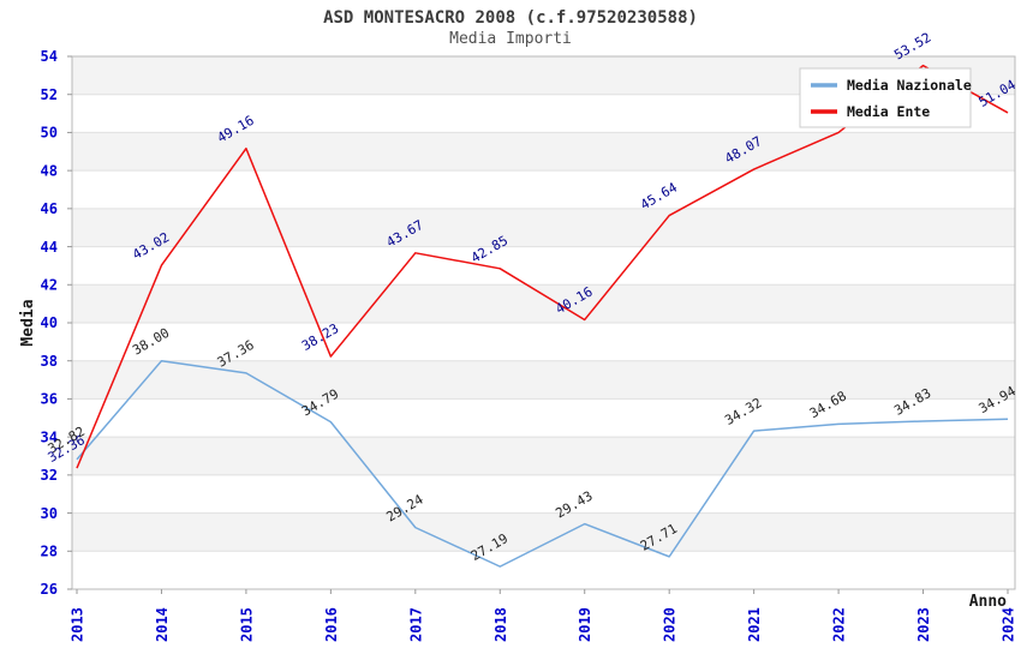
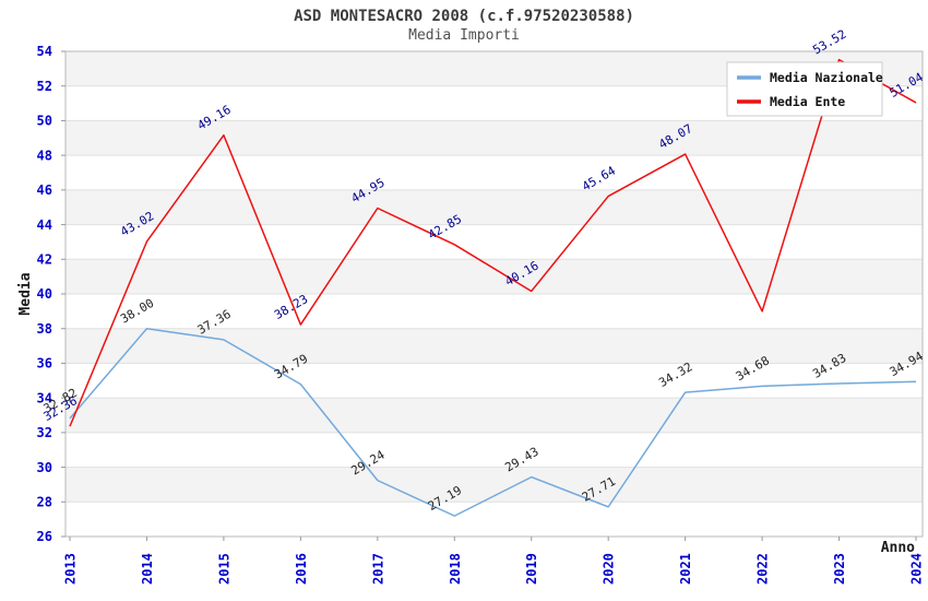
Media Ente/2017: 43.67 -> 44.95
Media Ente/2022: 50.0 -> 39.0
